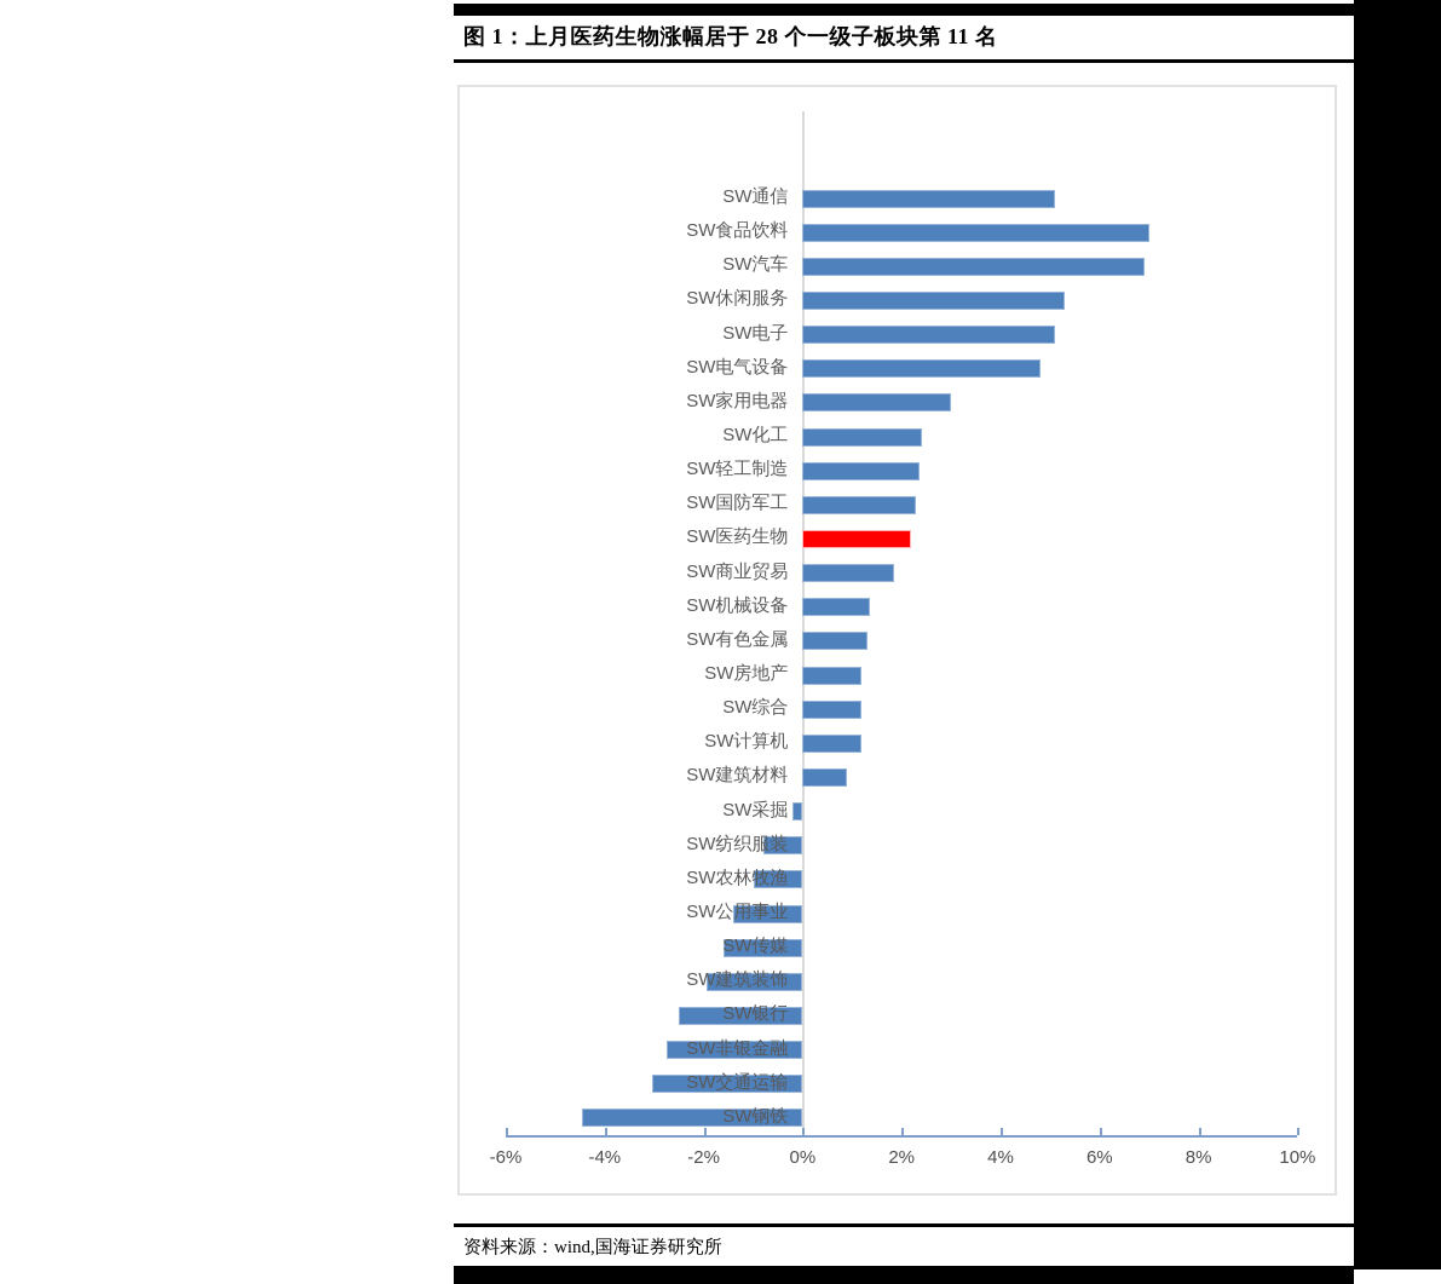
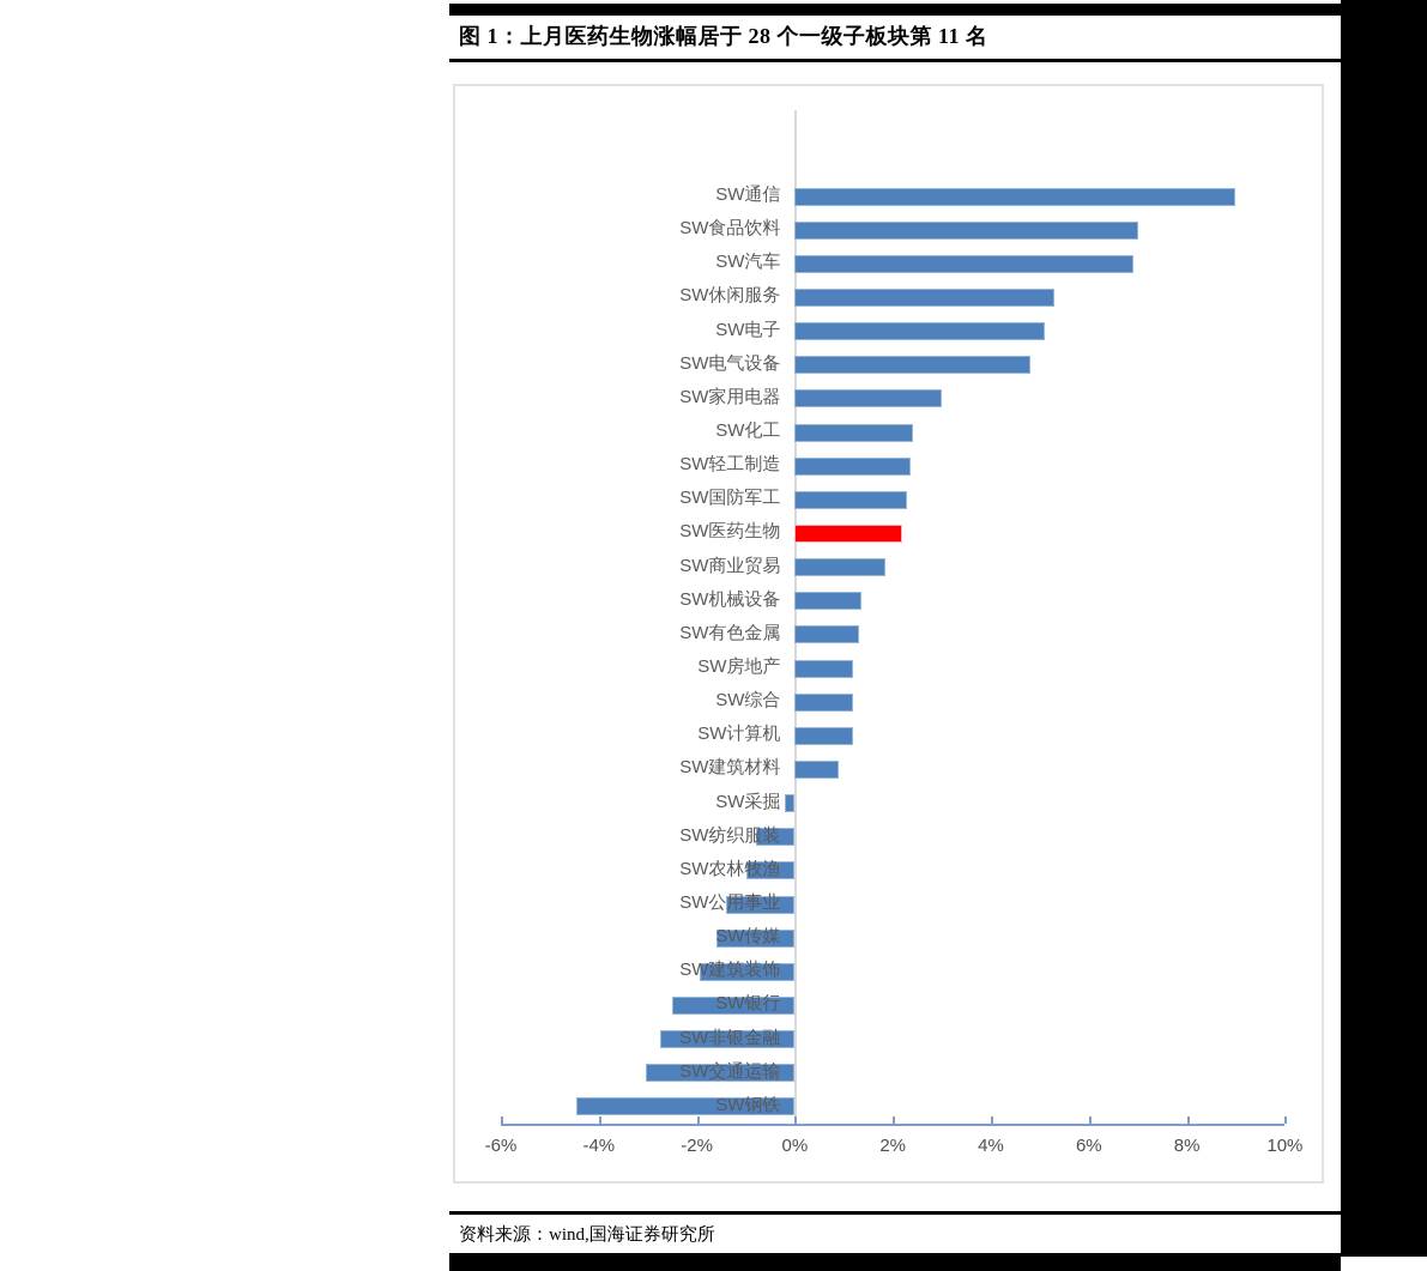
SW通信: 5.1% -> 9.0%
